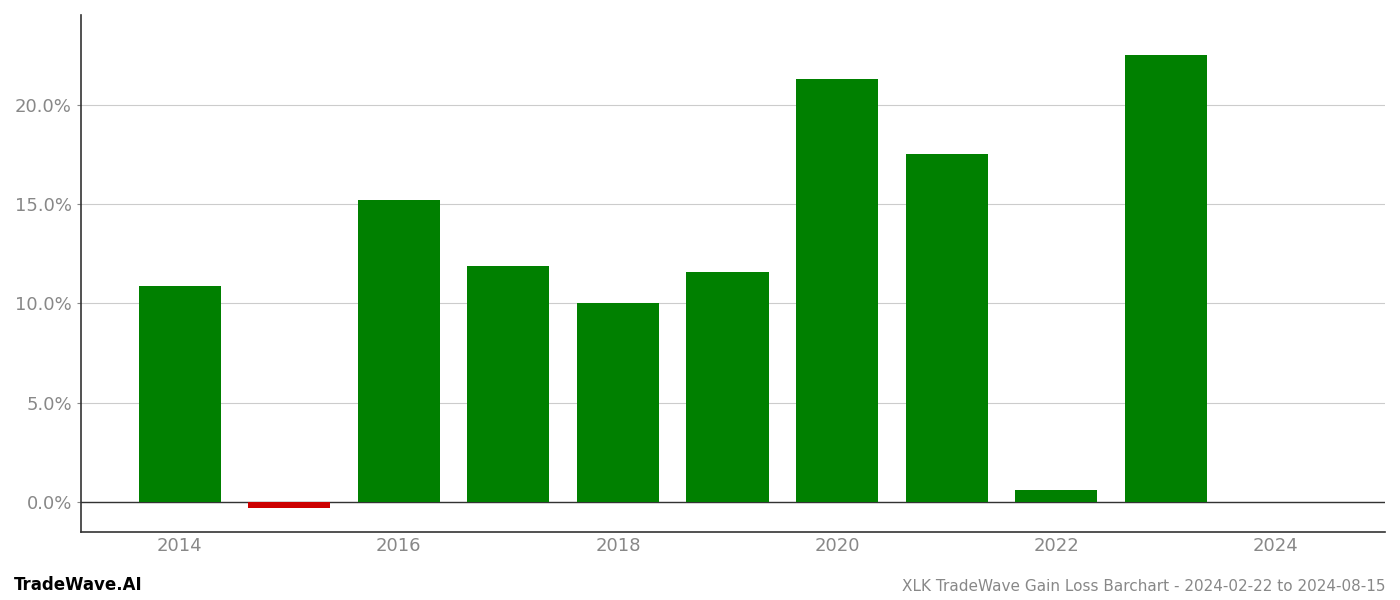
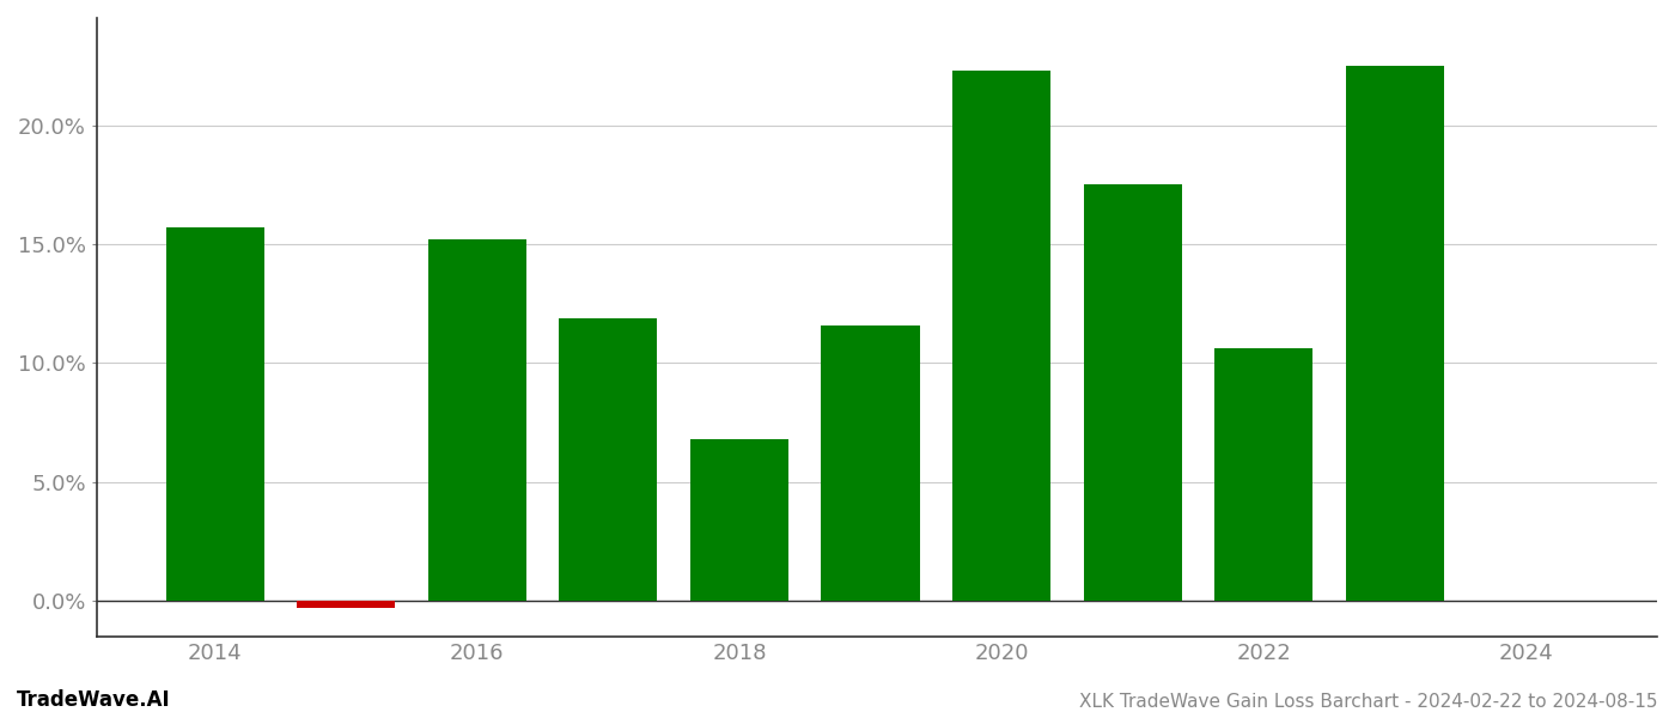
2014: 10.9% -> 15.7%
2018: 10.0% -> 6.8%
2020: 21.3% -> 22.3%
2022: 0.6% -> 10.6%
